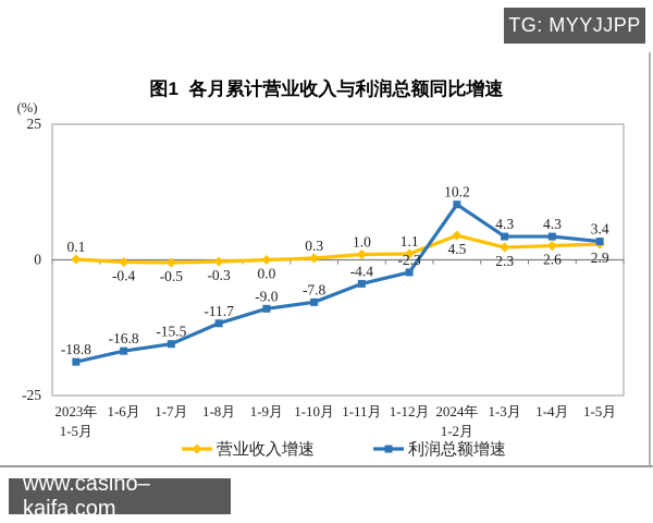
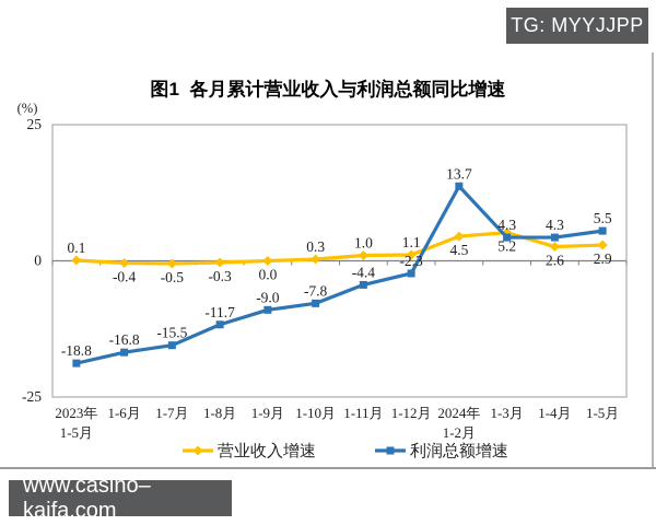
利润总额增速/2024年 1-2月: 10.2 -> 13.7
营业收入增速/1-3月: 2.3 -> 5.2
利润总额增速/1-5月: 3.4 -> 5.5
